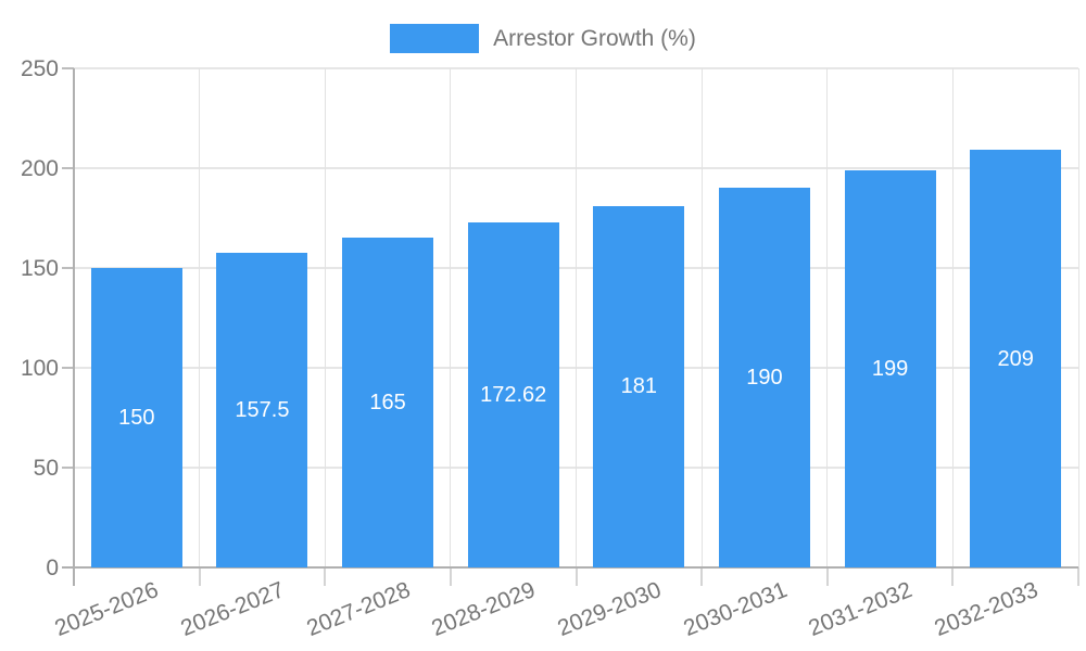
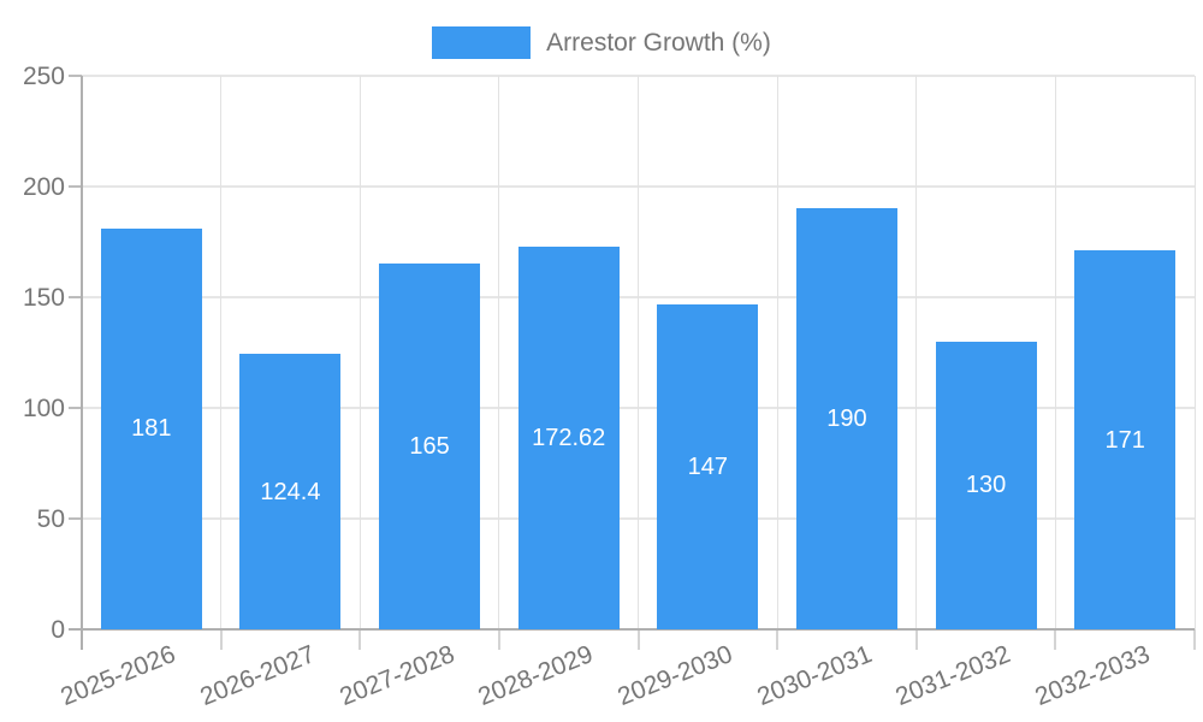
2025-2026: 150 -> 181
2026-2027: 157.5 -> 124.4
2029-2030: 181 -> 147
2031-2032: 199 -> 130
2032-2033: 209 -> 171
